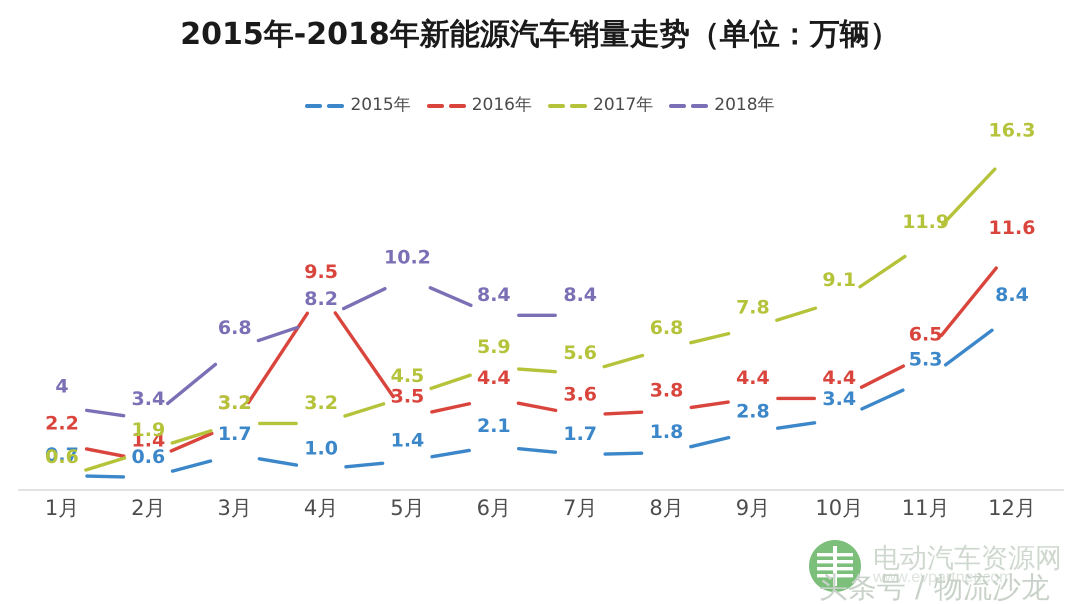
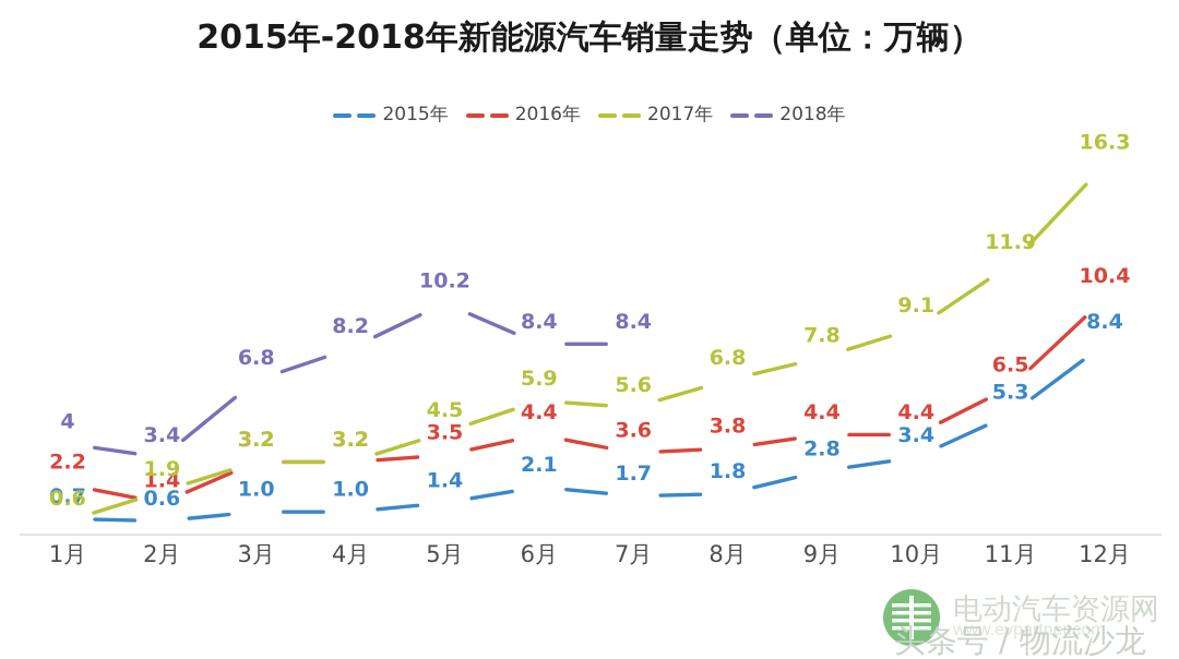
2015年/3月: 1.7 -> 1.0
2016年/4月: 9.5 -> 3.2
2016年/12月: 11.6 -> 10.4
